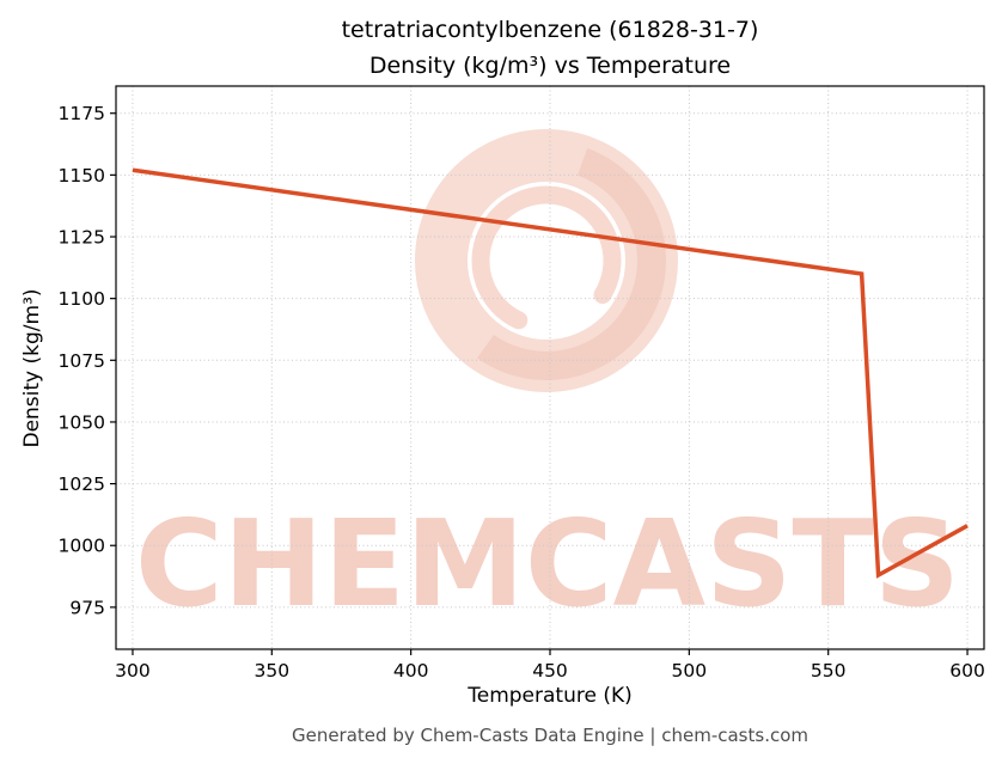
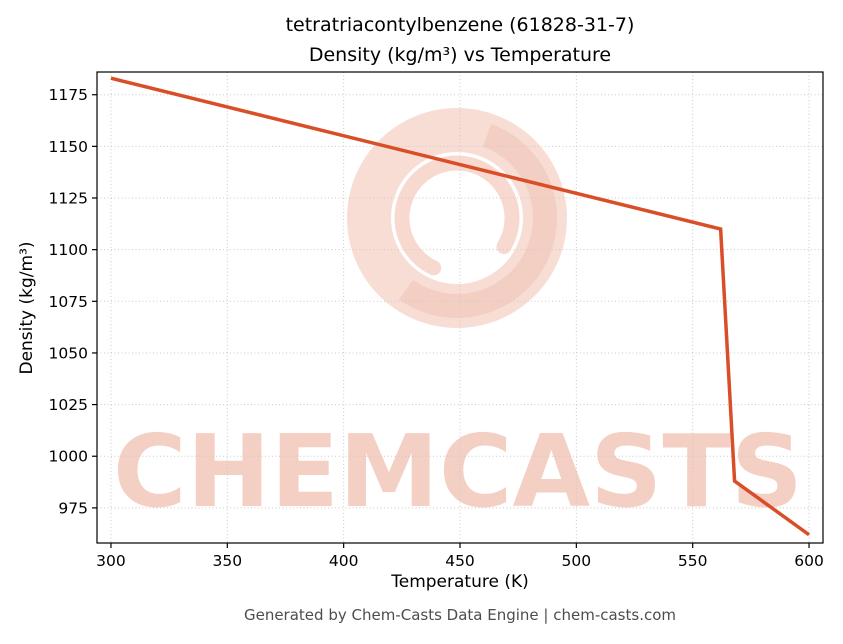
300: 1152 -> 1183
600: 1008 -> 962
